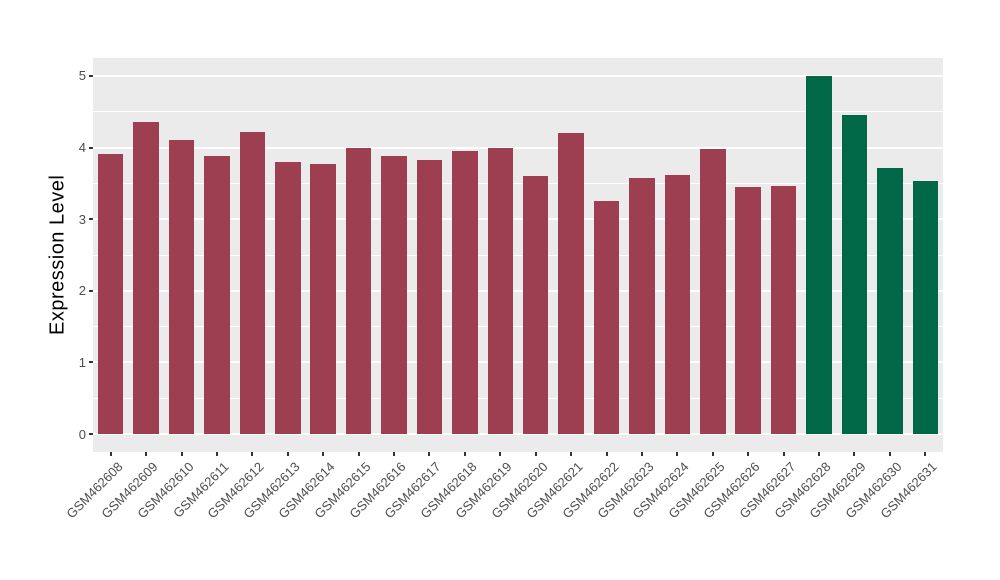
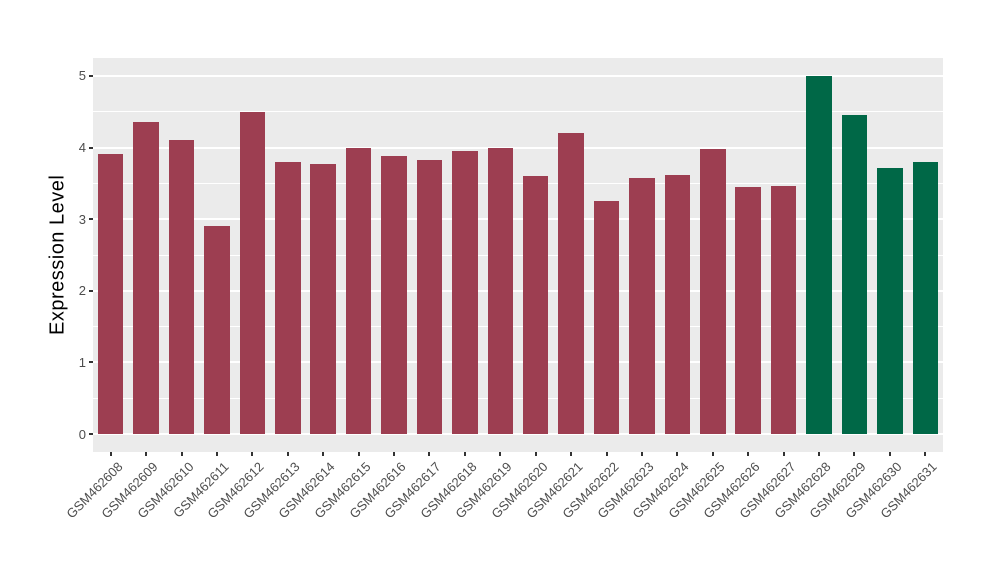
GSM462611: 3.9 -> 2.9
GSM462612: 4.2 -> 4.5
GSM462631: 3.5 -> 3.8
